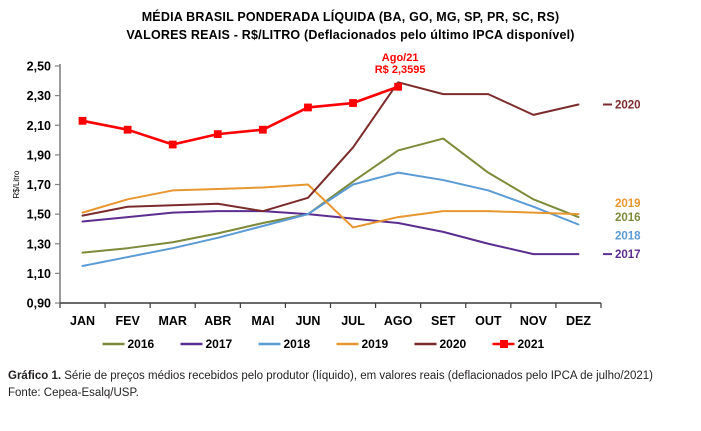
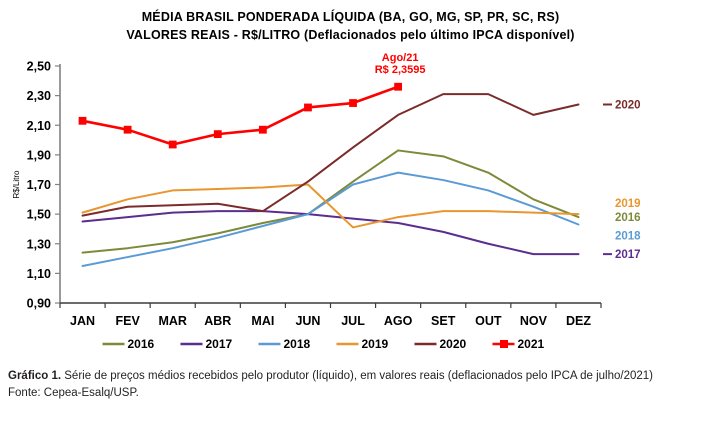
2020/JUN: 1,61 -> 1,72
2020/AGO: 2,39 -> 2,17
2016/SET: 2,01 -> 1,89
